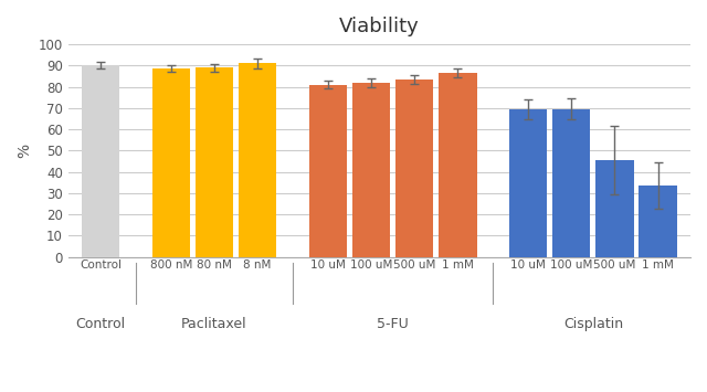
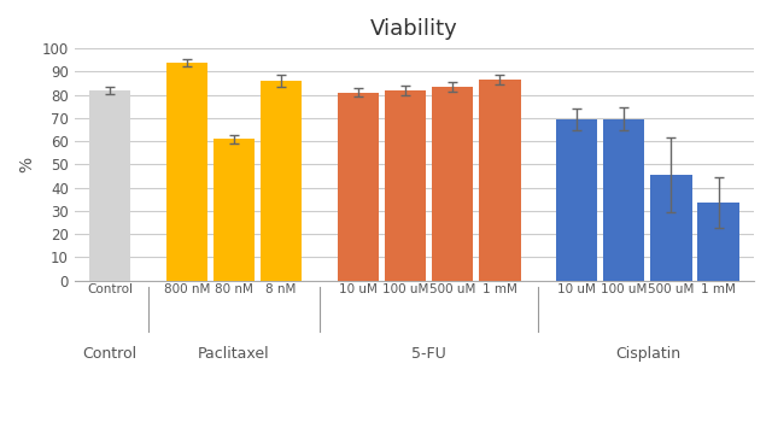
Control: 90 -> 82
800 nM: 88 -> 94
80 nM: 89 -> 61
8 nM: 91 -> 86
